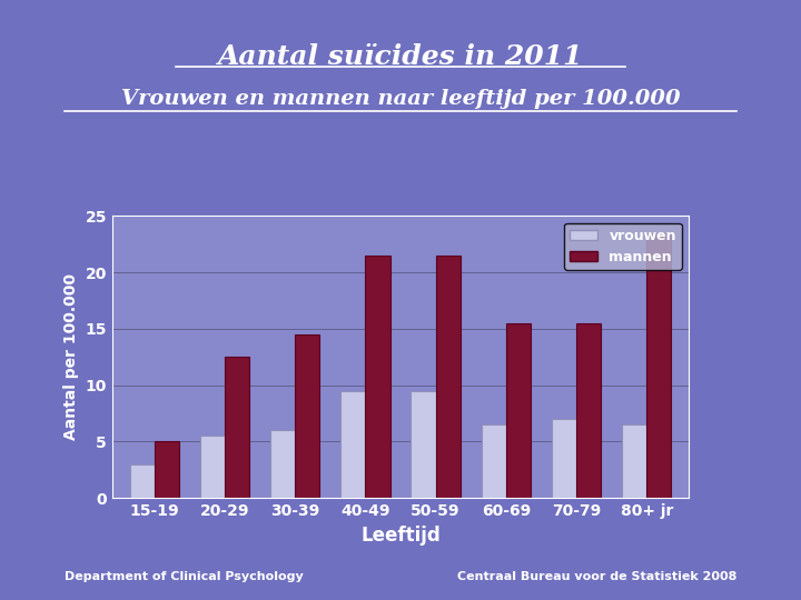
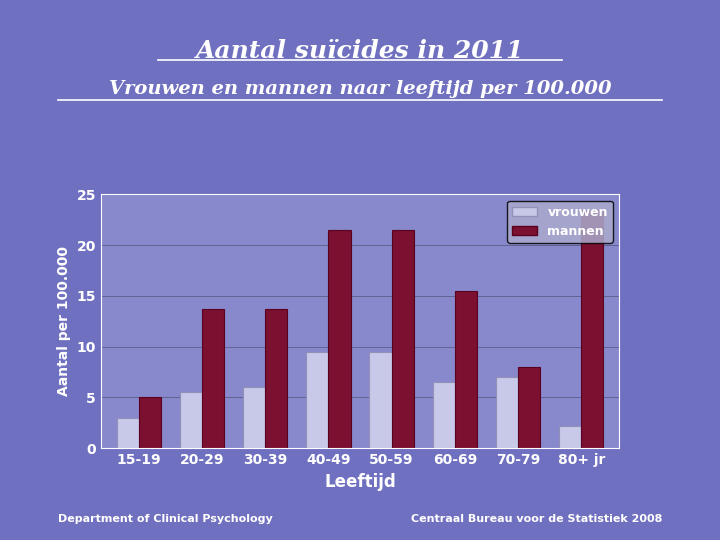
mannen/20-29: 12.5 -> 13.7
mannen/30-39: 14.5 -> 13.7
mannen/70-79: 15.5 -> 8.0
vrouwen/80+ jr: 6.5 -> 2.2
